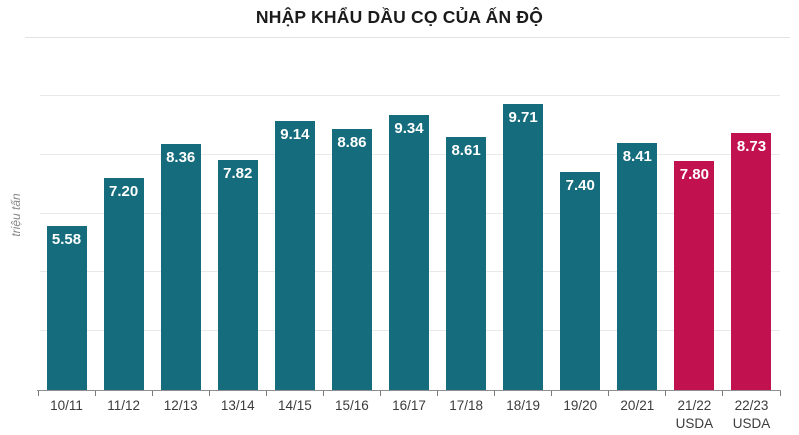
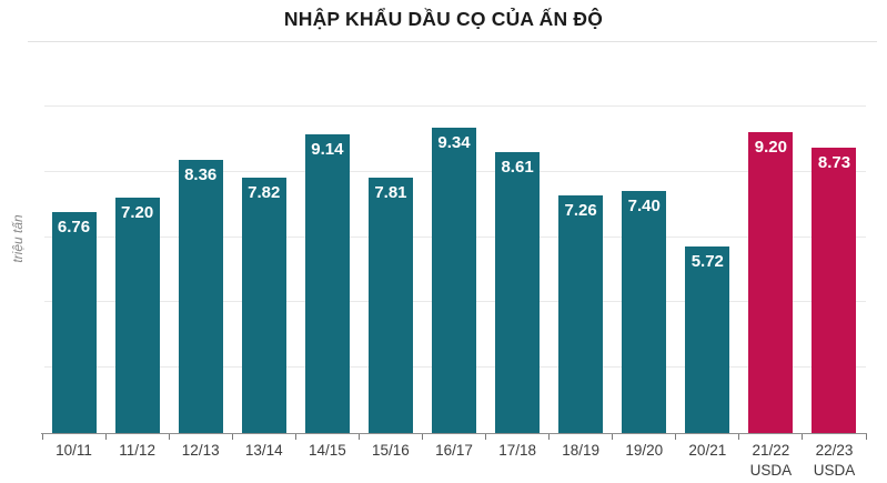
10/11: 5.58 -> 6.76
15/16: 8.86 -> 7.81
18/19: 9.71 -> 7.26
20/21: 8.41 -> 5.72
21/22: 7.80 -> 9.20
